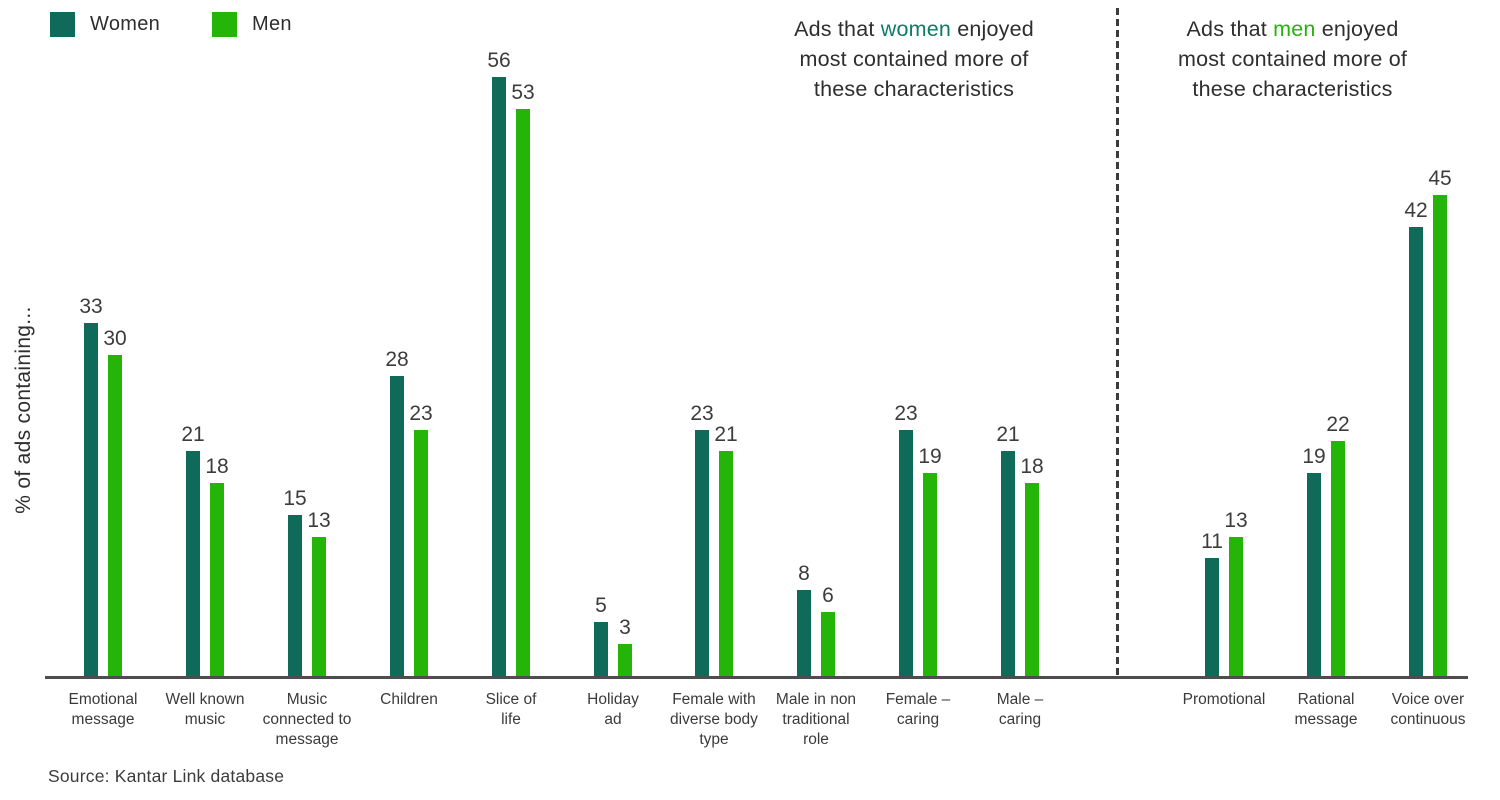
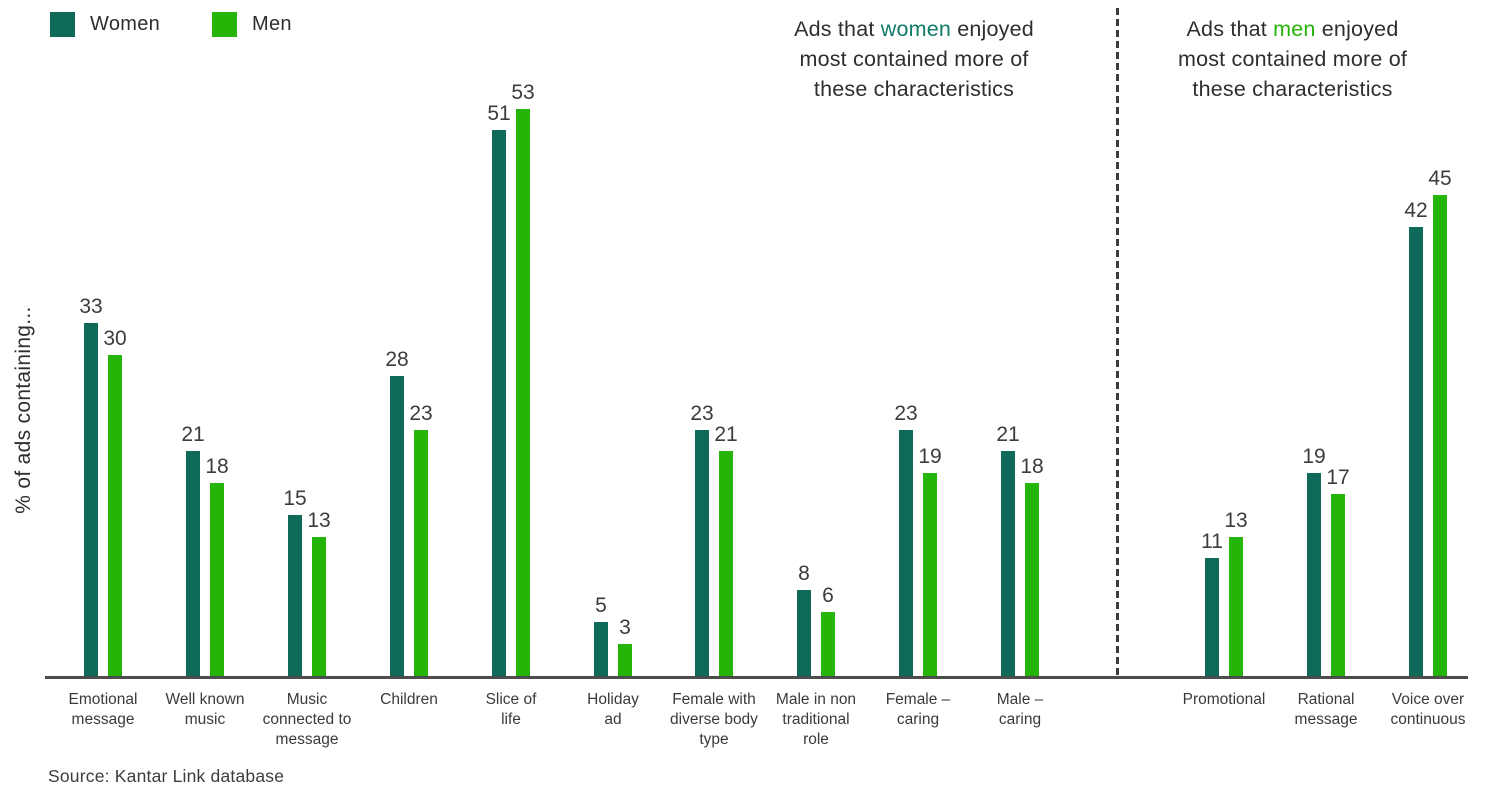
Women/Slice of life: 56 -> 51
Men/Rational message: 22 -> 17
